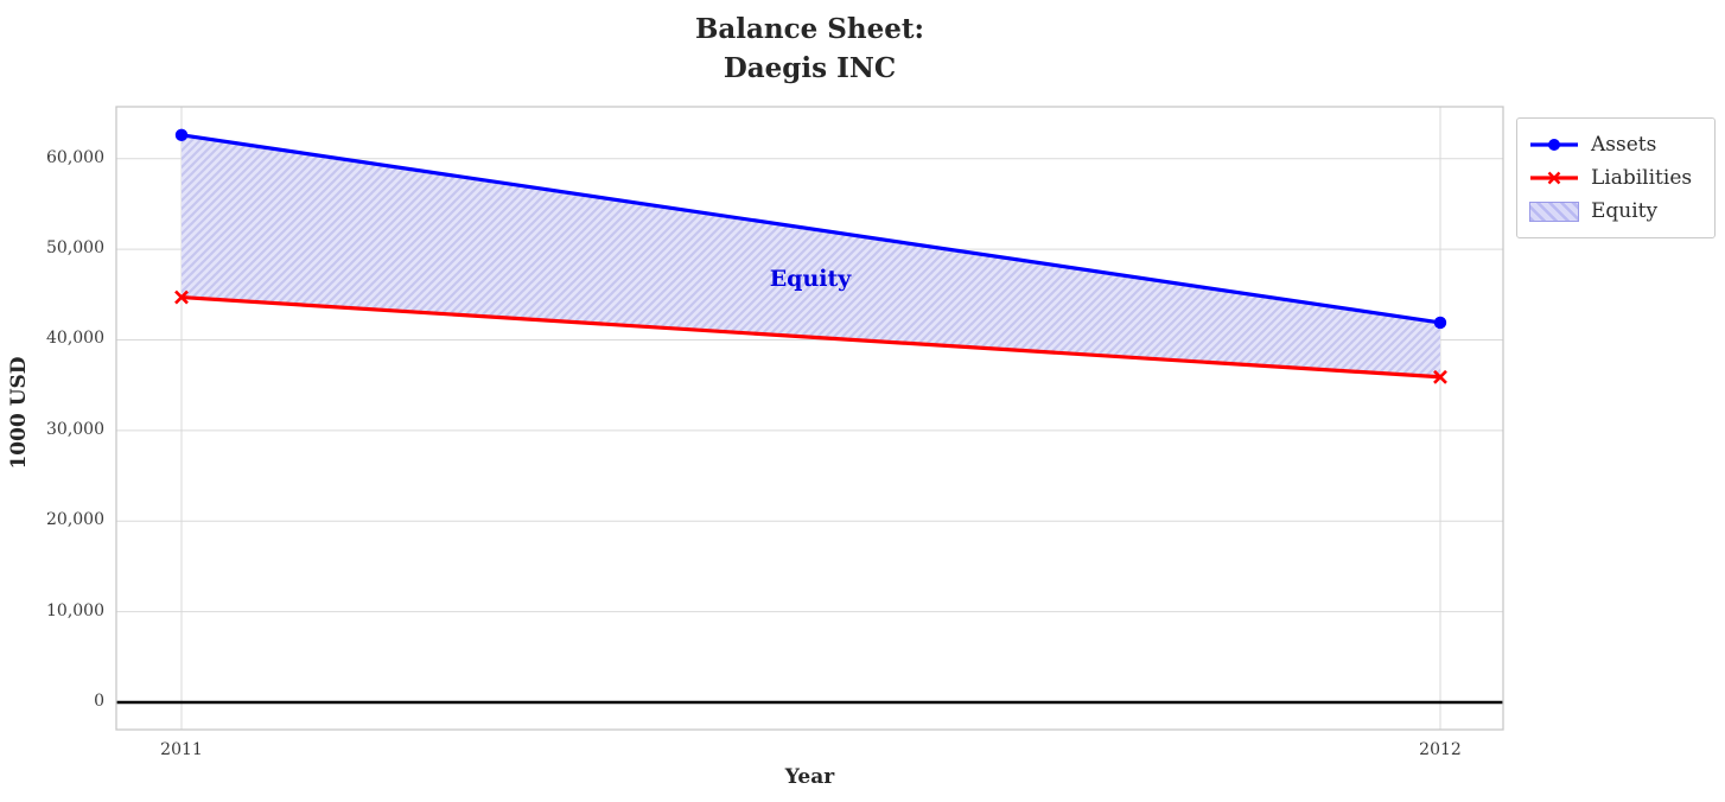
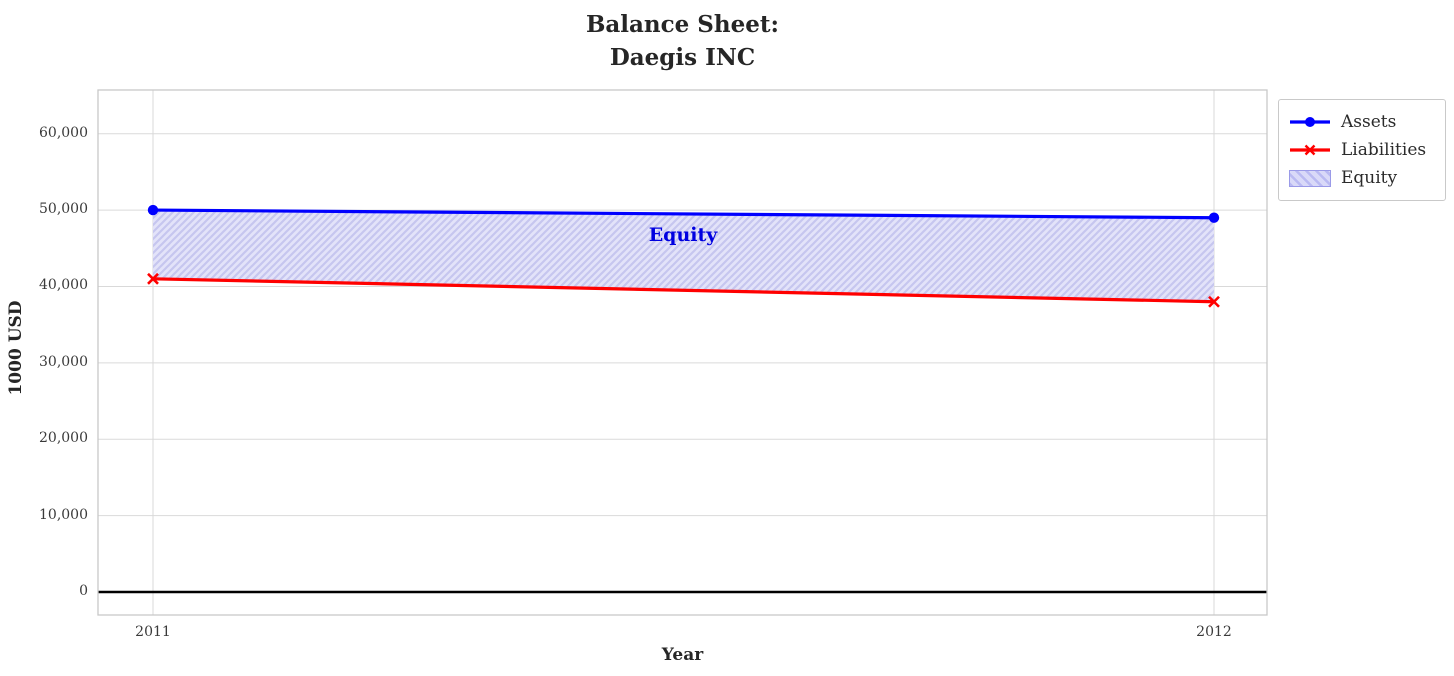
Assets/2011: 63000 -> 50000
Liabilities/2011: 45000 -> 41000
Assets/2012: 42000 -> 49000
Liabilities/2012: 36000 -> 38000
